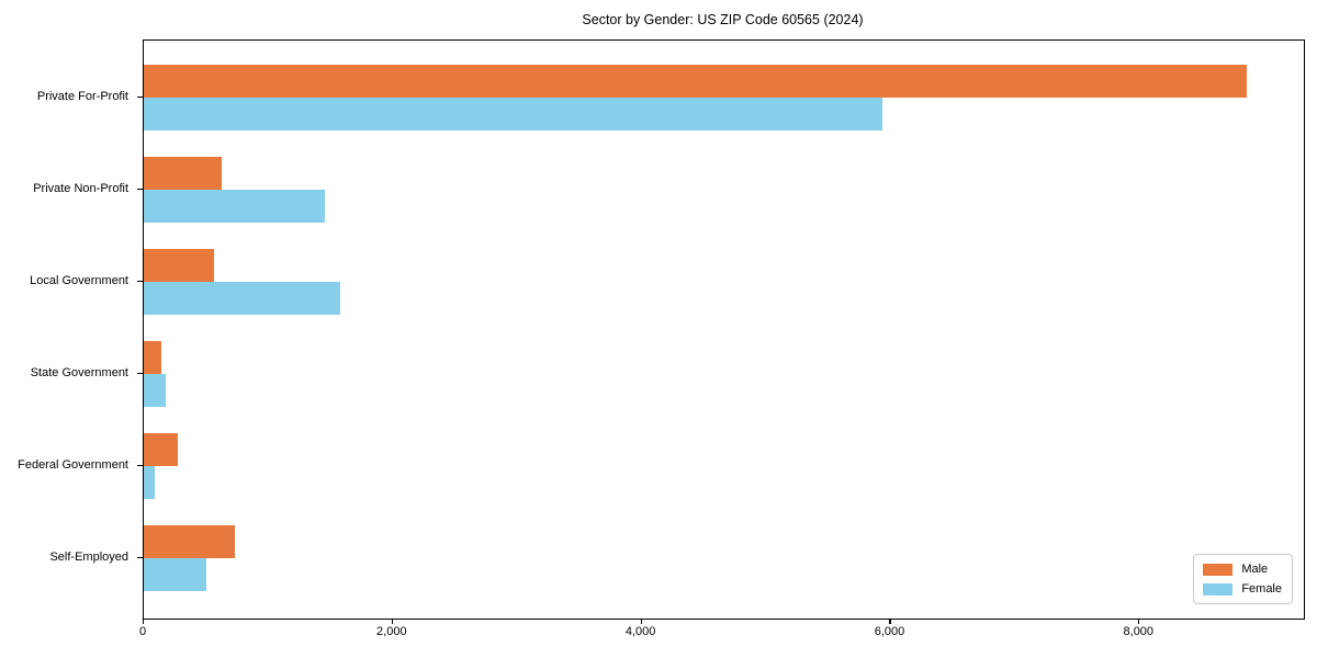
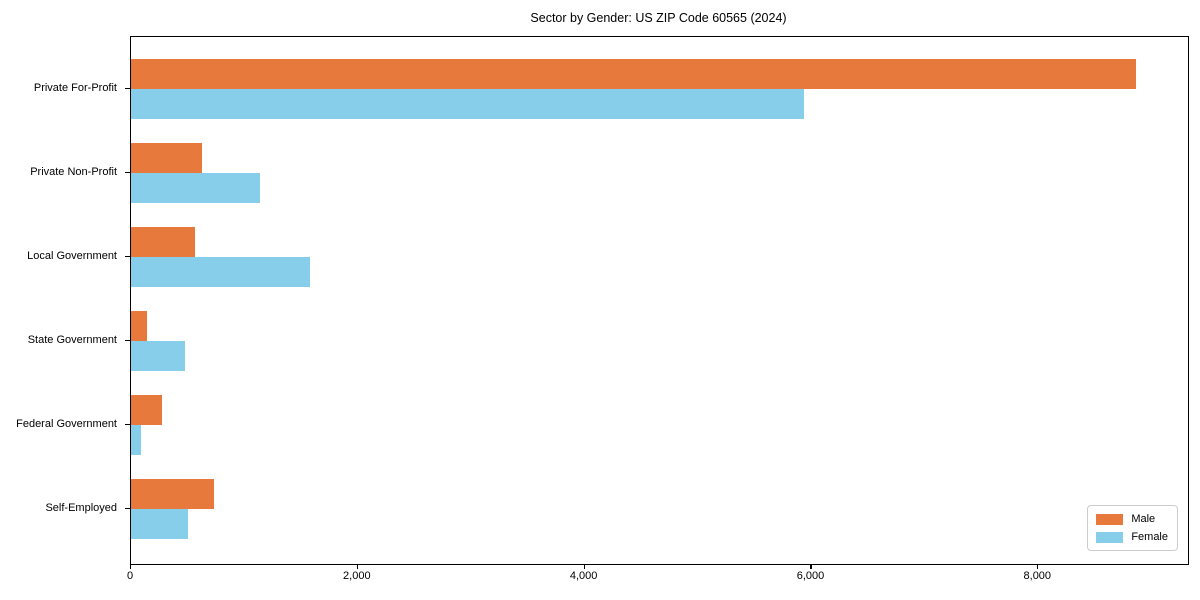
Female/Private Non-Profit: 1460 -> 1140
Female/State Government: 180 -> 480
